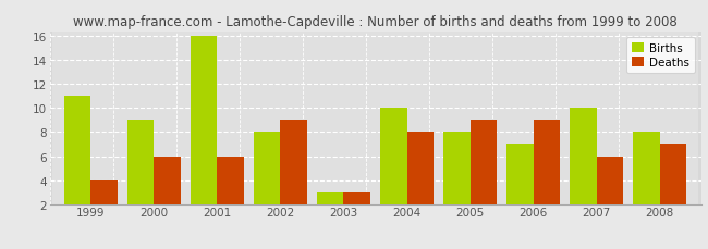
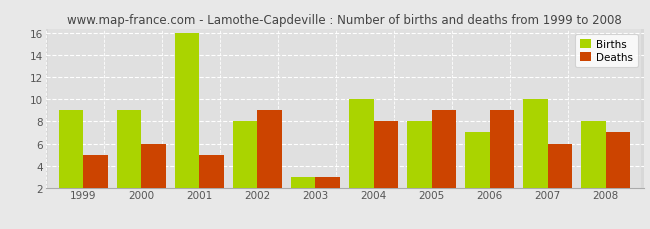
Births/1999: 11 -> 9
Deaths/1999: 4 -> 5
Deaths/2001: 6 -> 5
